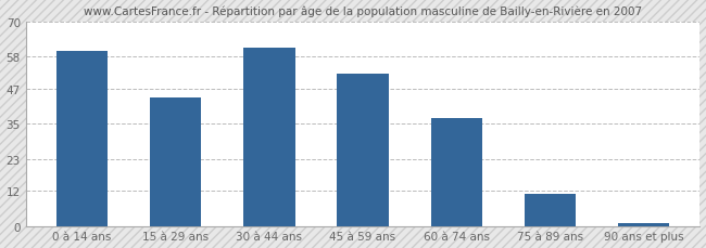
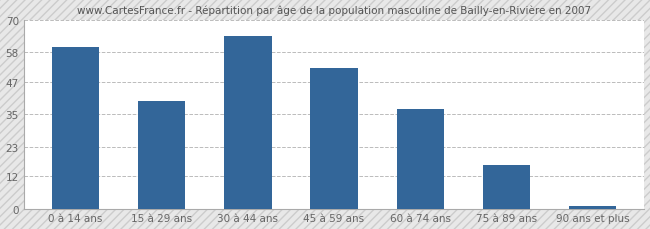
15 à 29 ans: 44 -> 40
30 à 44 ans: 61 -> 64
75 à 89 ans: 11 -> 16
